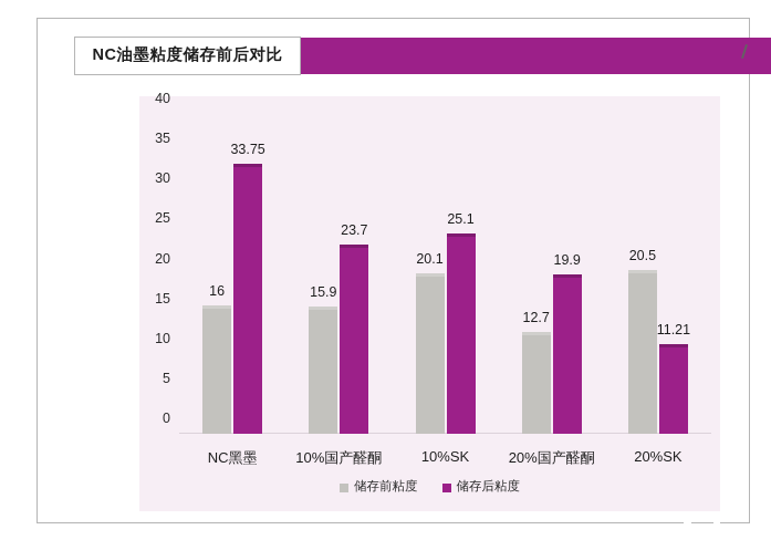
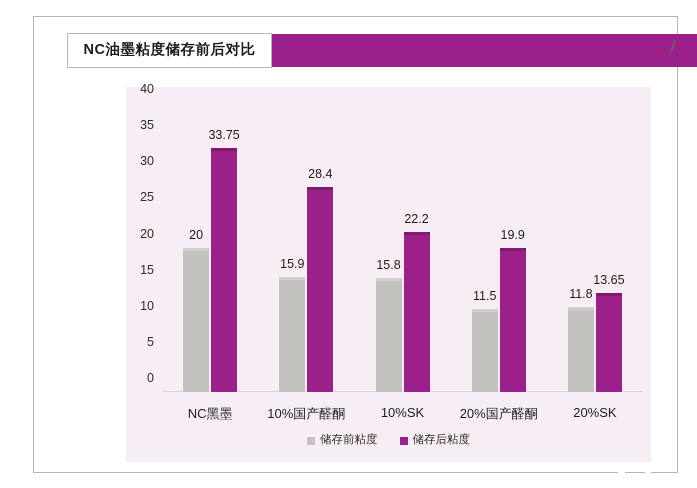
储存前粘度/NC黑墨: 16 -> 20
储存后粘度/10%国产醛酮: 23.7 -> 28.4
储存前粘度/10%SK: 20.1 -> 15.8
储存后粘度/10%SK: 25.1 -> 22.2
储存前粘度/20%国产醛酮: 12.7 -> 11.5
储存前粘度/20%SK: 20.5 -> 11.8
储存后粘度/20%SK: 11.21 -> 13.65
